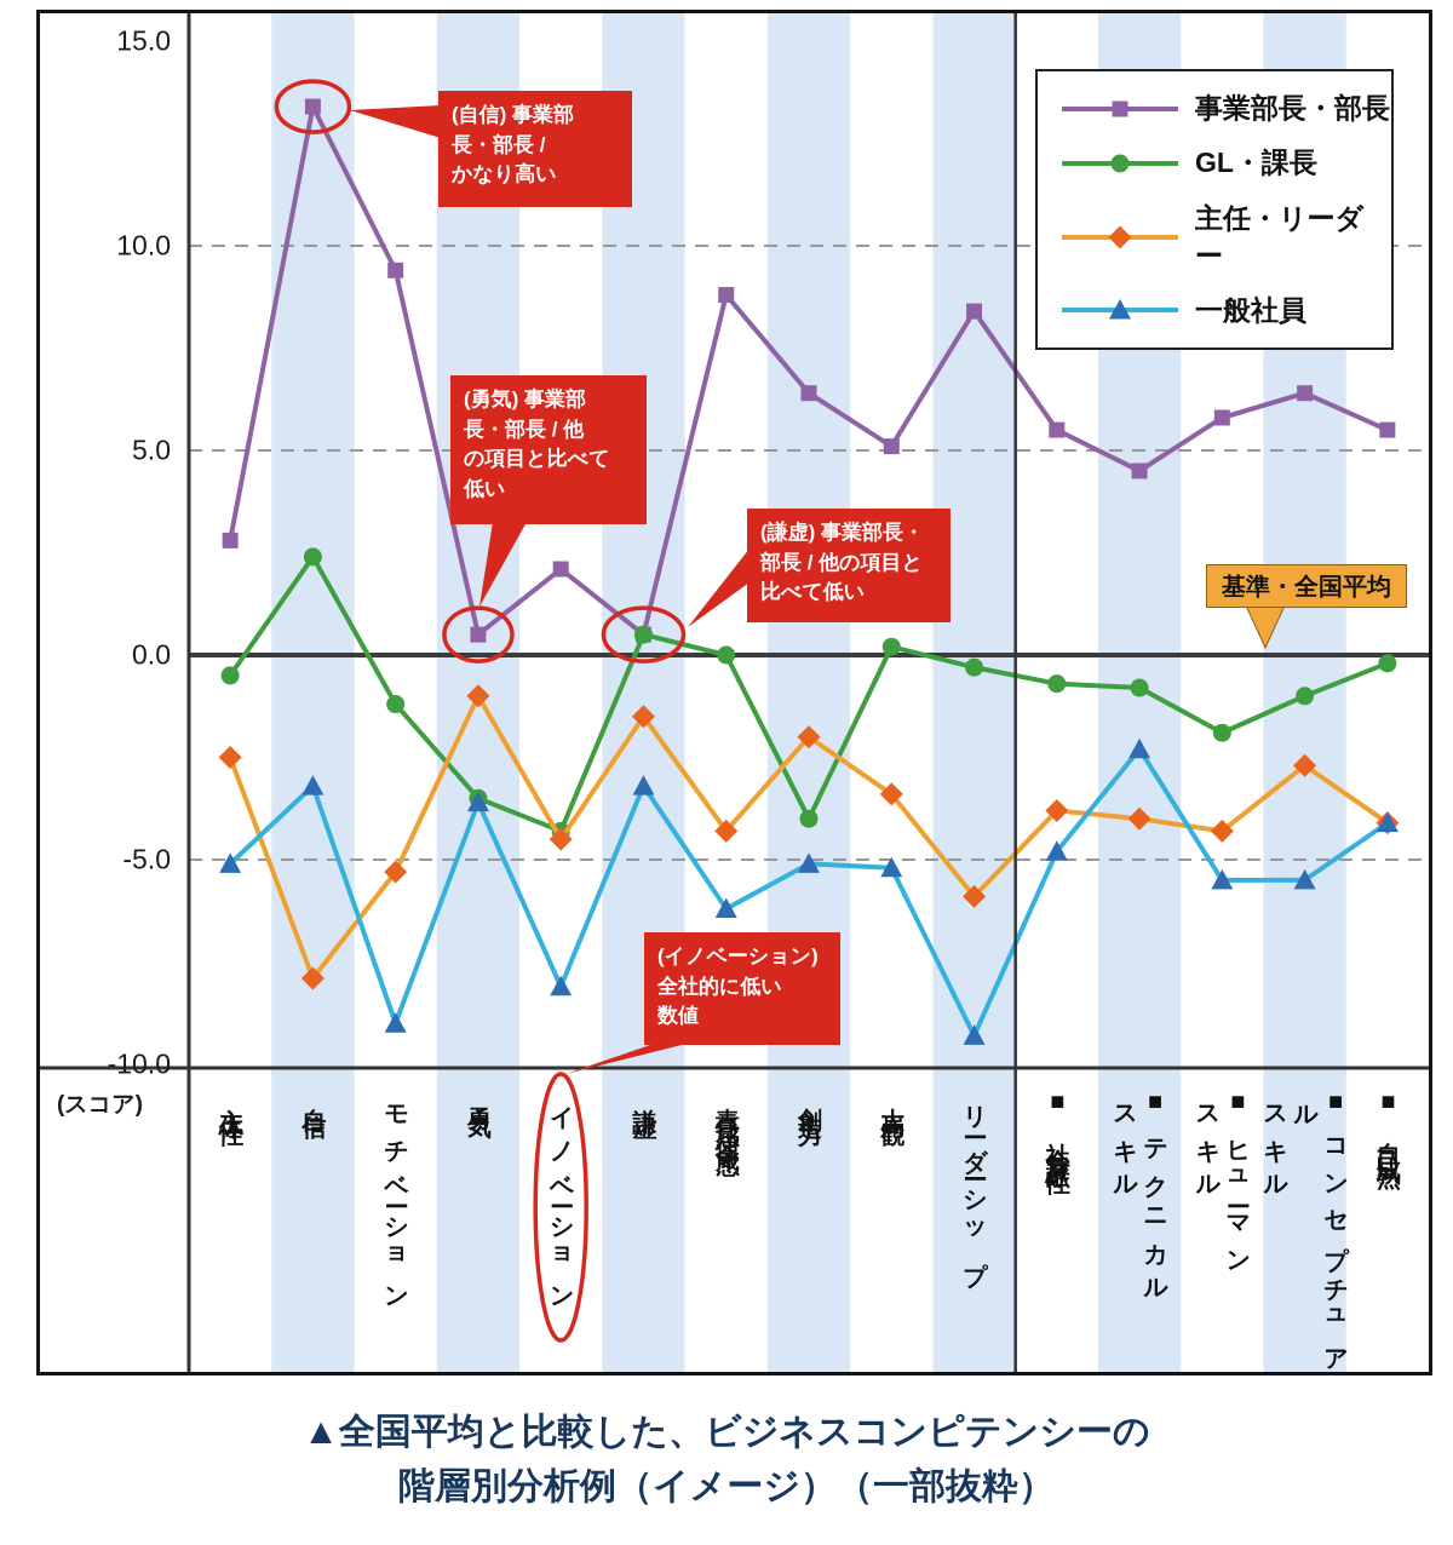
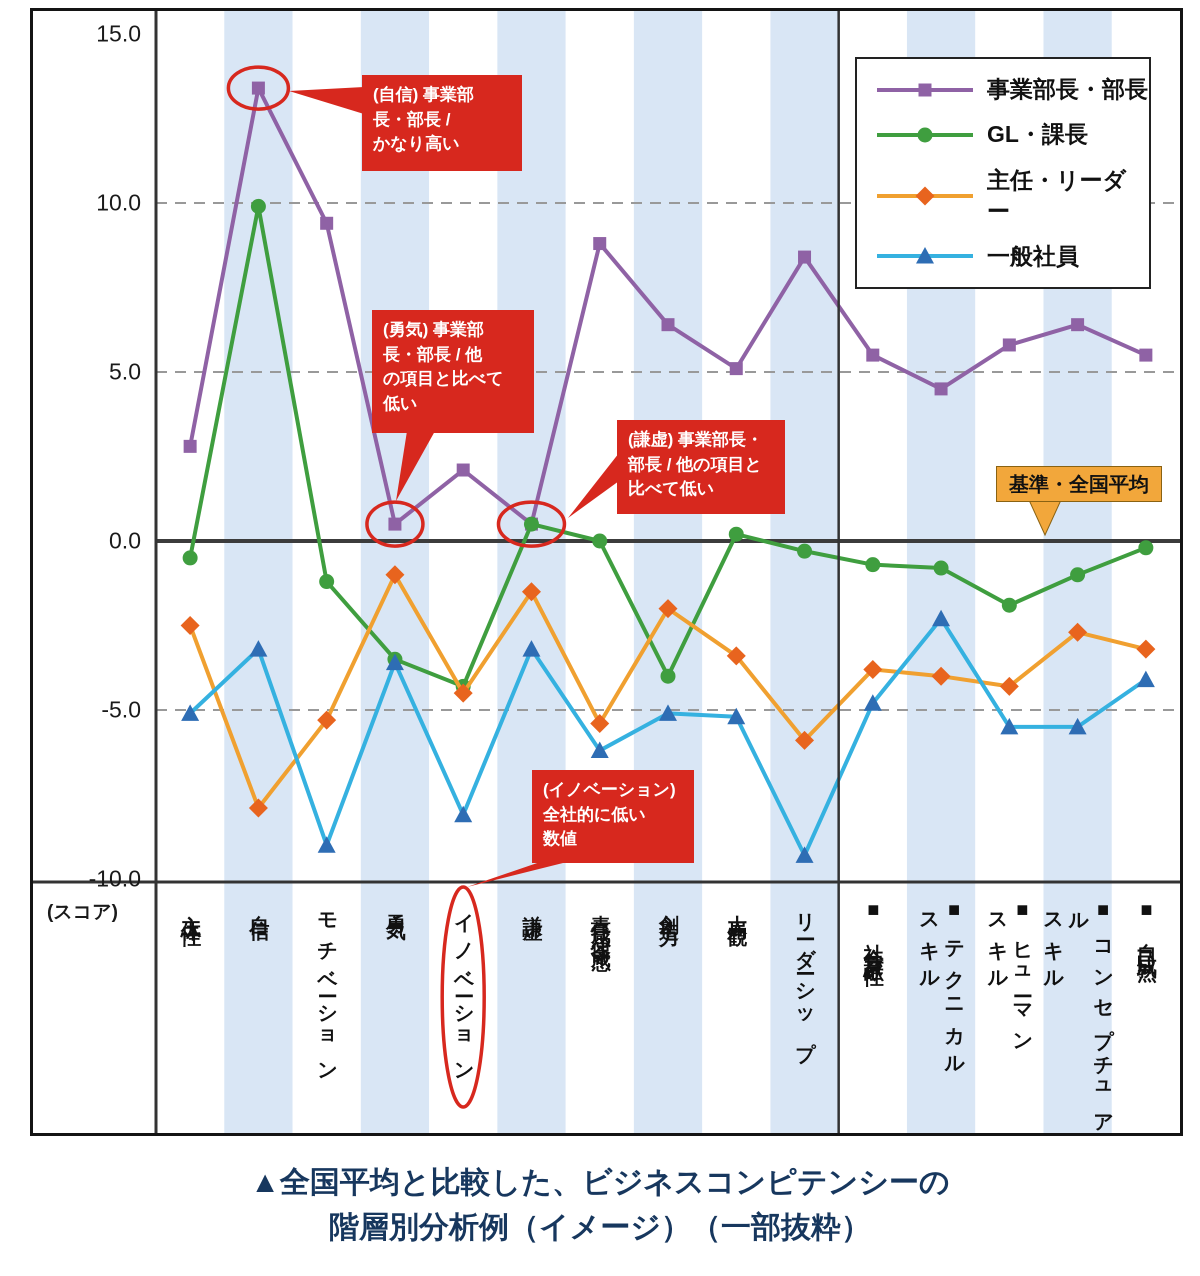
GL・課長/自信: 2.4 -> 9.9
主任・リーダー/責任感（使命感）: -4.3 -> -5.4
主任・リーダー/■自己成熟: -4.1 -> -3.2
